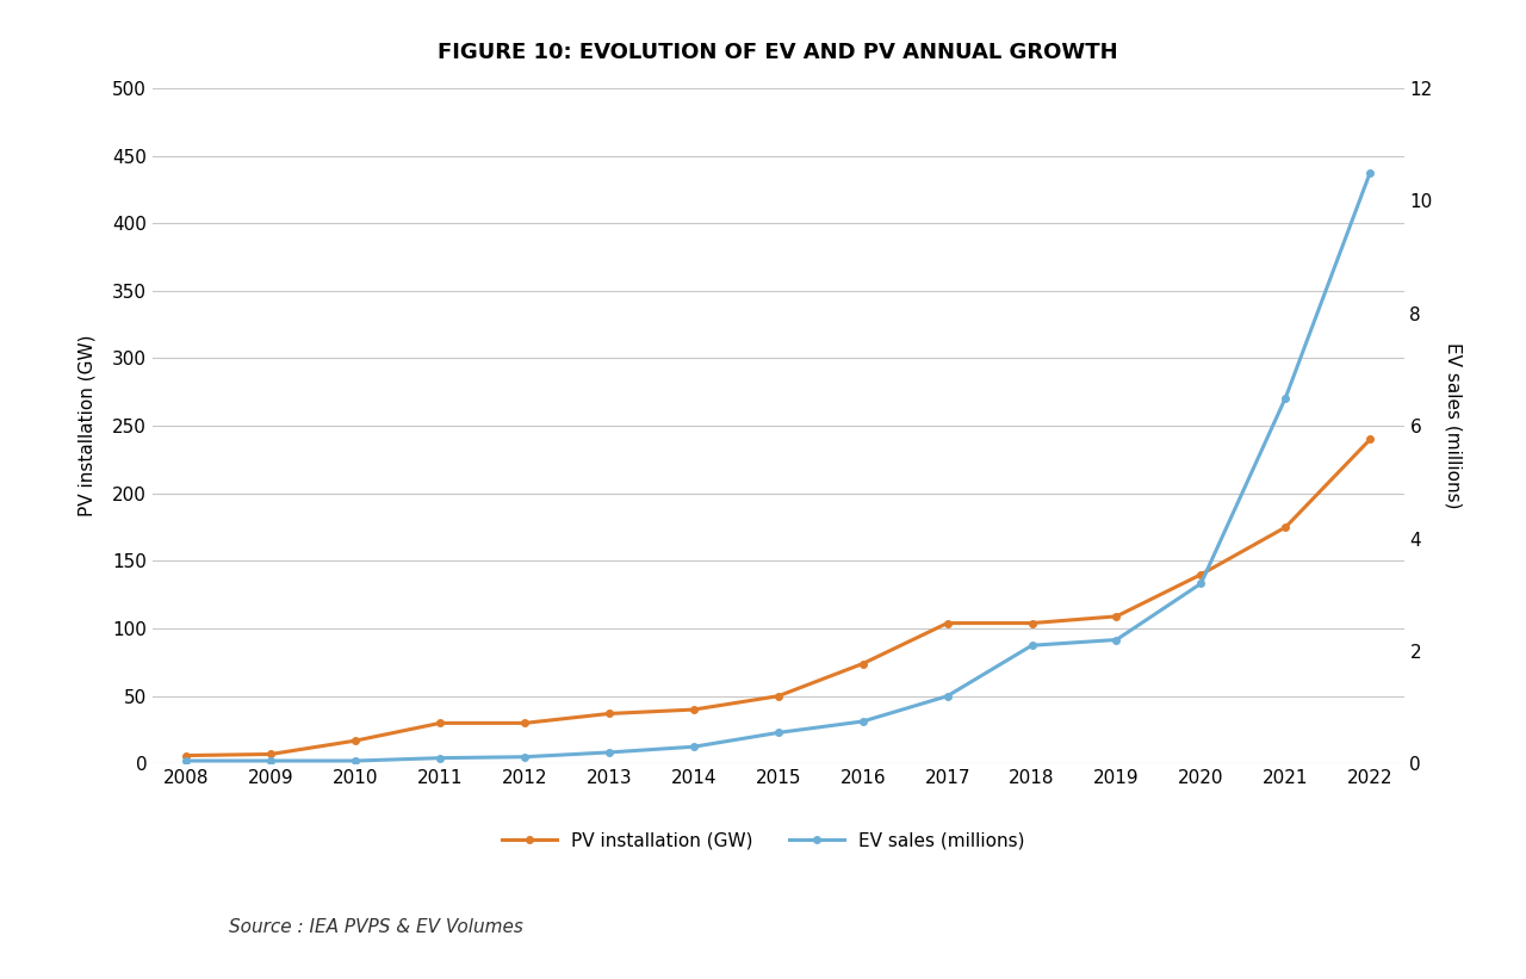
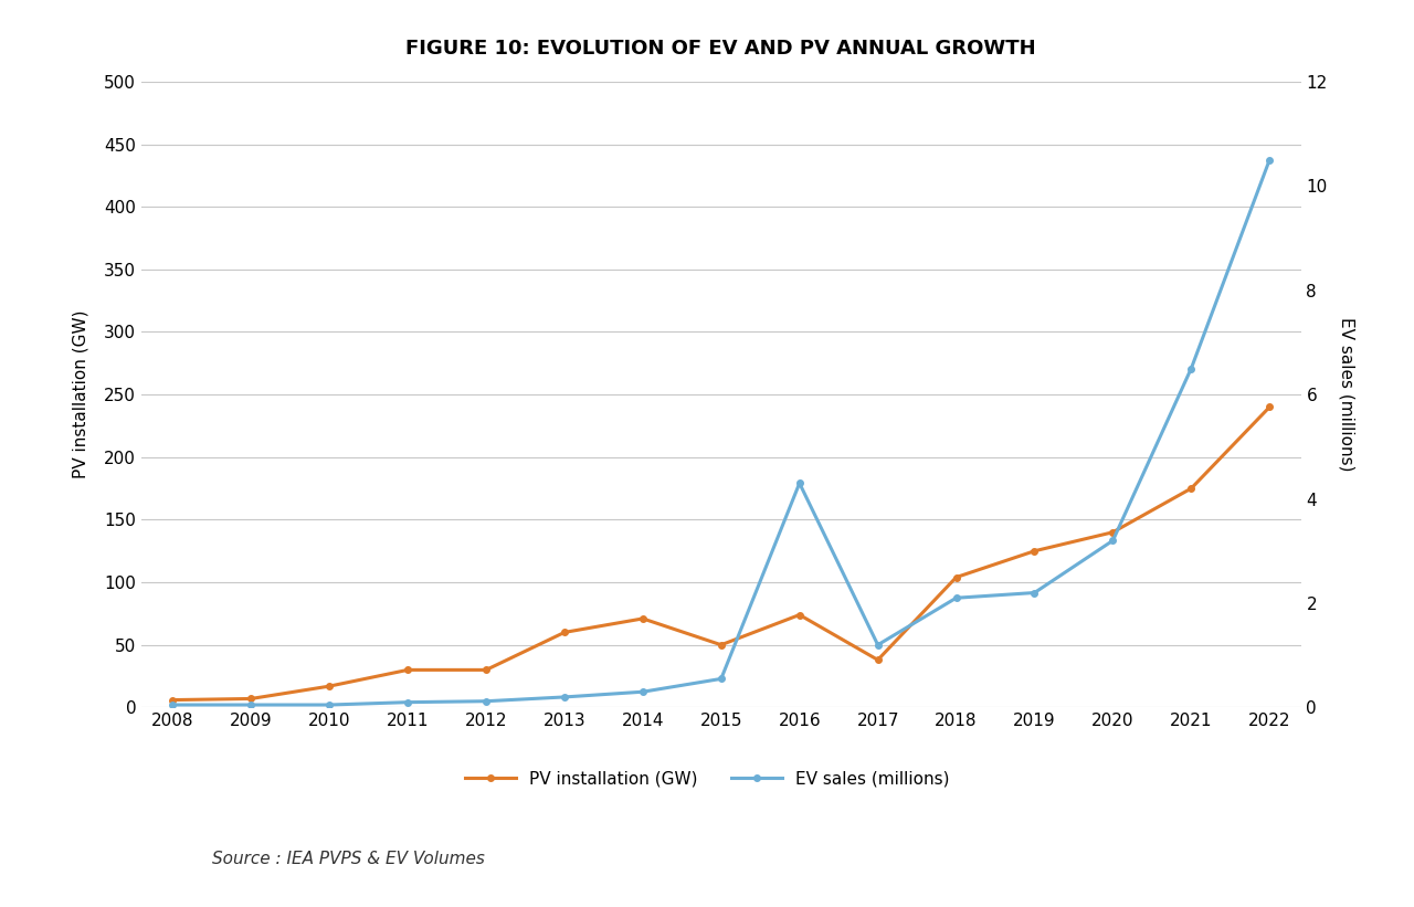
PV installation (GW)/2013: 37 -> 60
PV installation (GW)/2014: 40 -> 71
EV sales (millions)/2016: 0.75 -> 4.30
PV installation (GW)/2017: 104 -> 38
PV installation (GW)/2019: 109 -> 125
